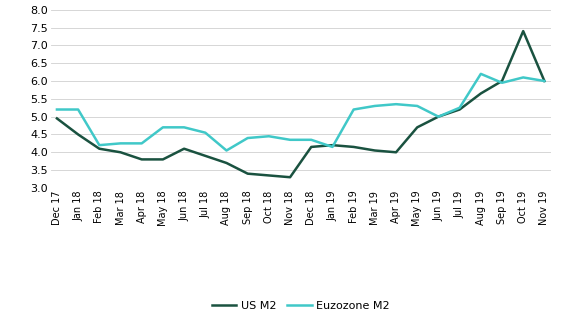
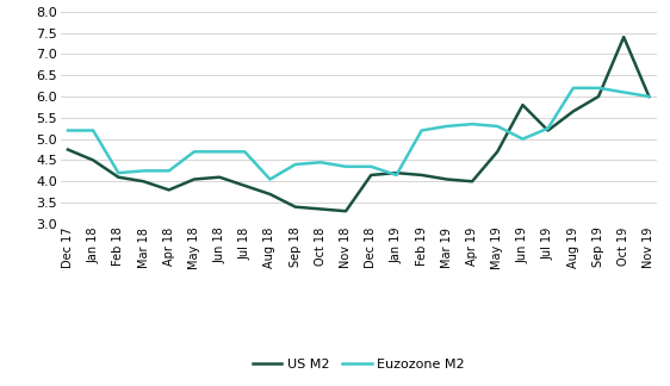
US M2/Dec 17: 4.95 -> 4.75
US M2/May 18: 3.80 -> 4.05
Euzozone M2/Jul 18: 4.55 -> 4.70
US M2/Jun 19: 5.00 -> 5.80
Euzozone M2/Sep 19: 5.95 -> 6.20
